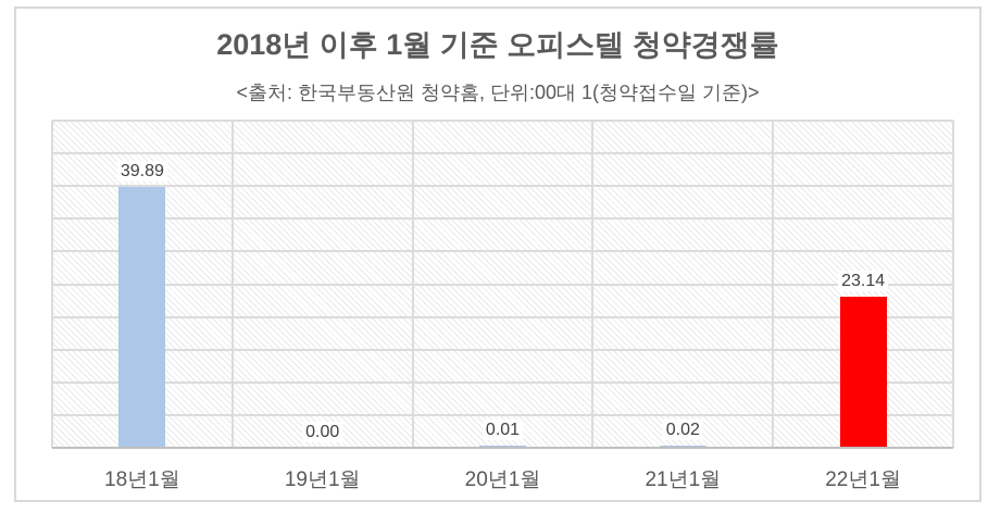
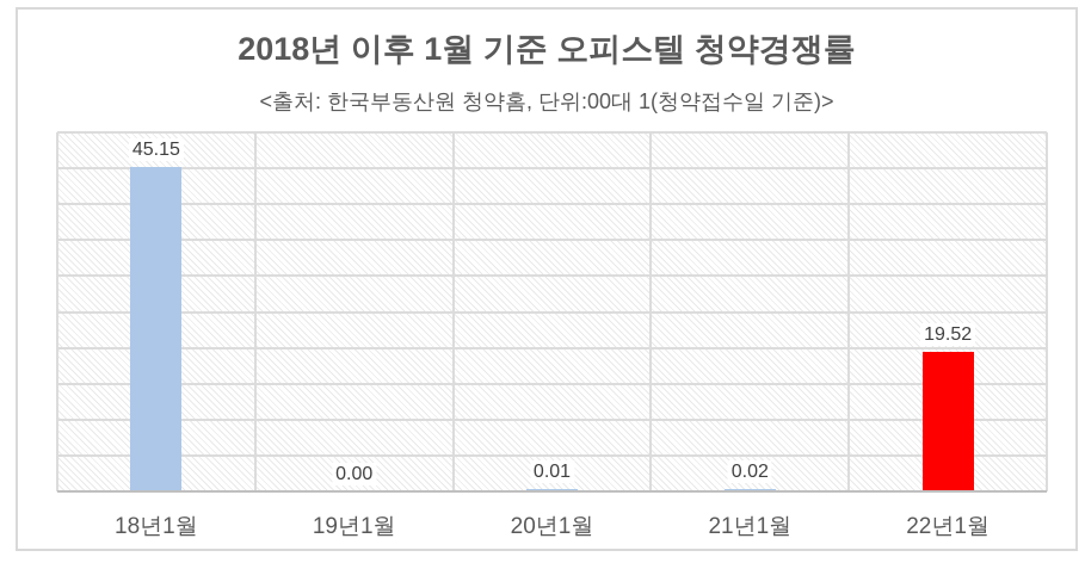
18년1월: 39.89 -> 45.15
22년1월: 23.14 -> 19.52
